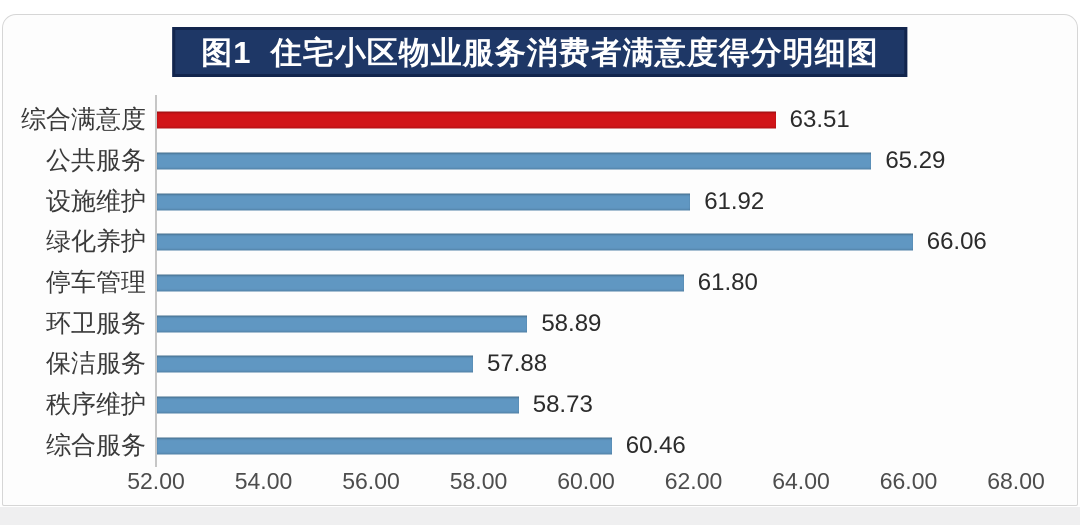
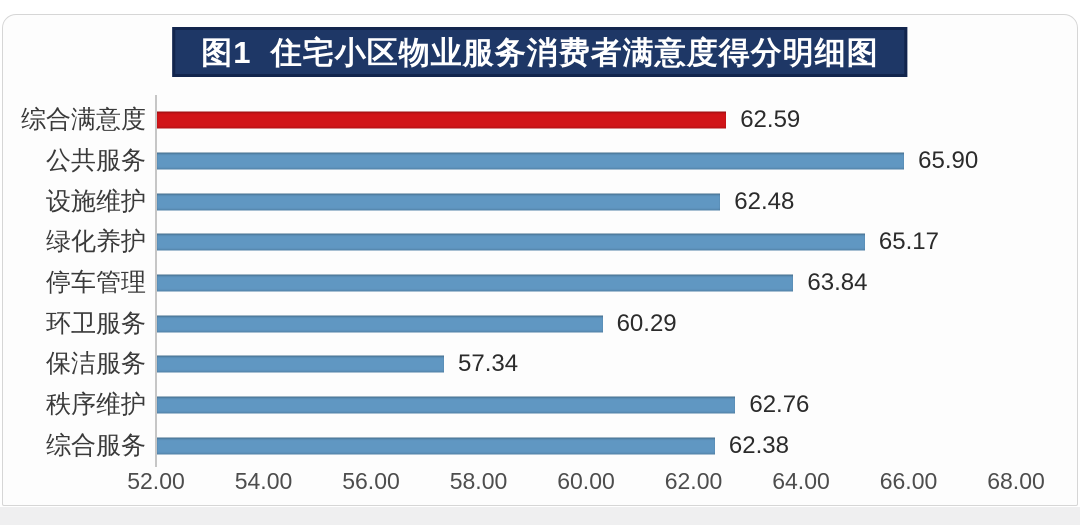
综合满意度: 63.51 -> 62.59
公共服务: 65.29 -> 65.90
设施维护: 61.92 -> 62.48
绿化养护: 66.06 -> 65.17
停车管理: 61.80 -> 63.84
环卫服务: 58.89 -> 60.29
保洁服务: 57.88 -> 57.34
秩序维护: 58.73 -> 62.76
综合服务: 60.46 -> 62.38
